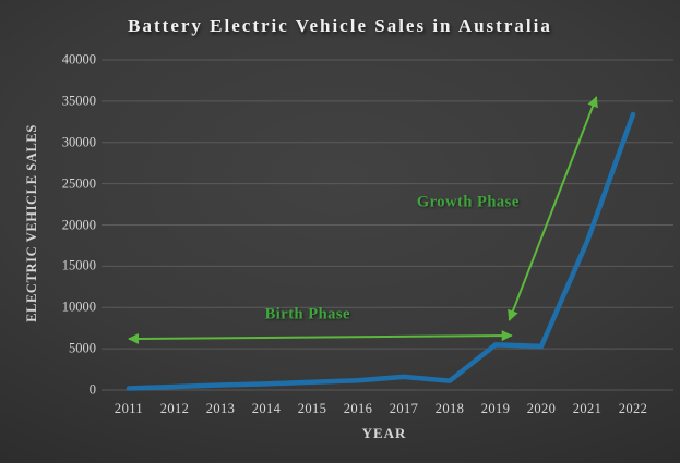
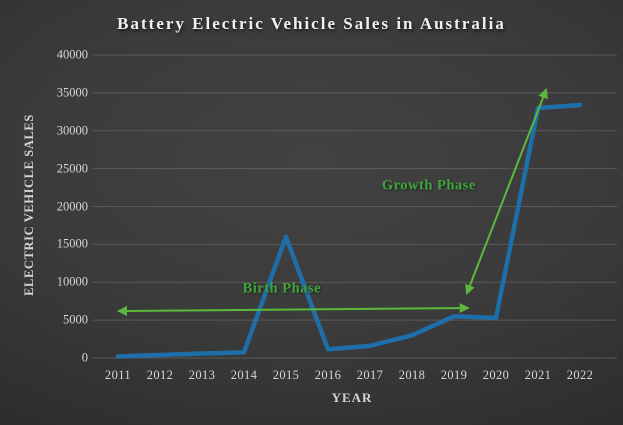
2015: 1000 -> 16000
2018: 1000 -> 3000
2021: 18000 -> 33000
